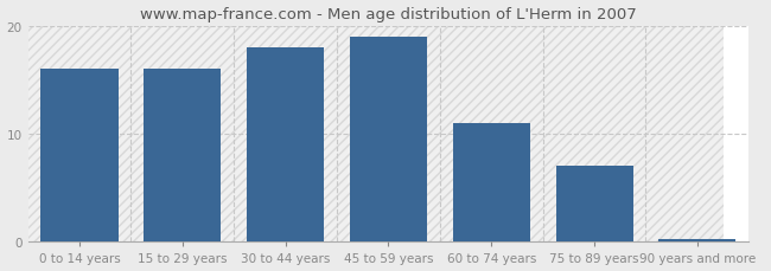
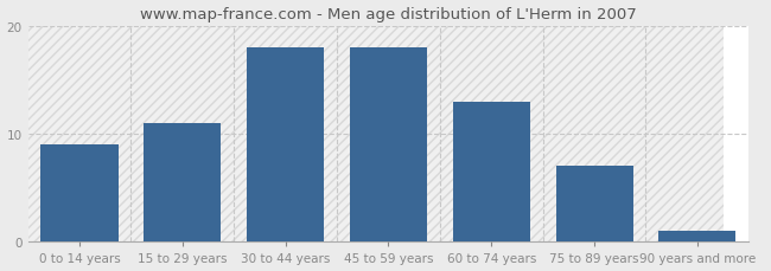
0 to 14 years: 16.0 -> 9.0
15 to 29 years: 16.0 -> 11.0
45 to 59 years: 19.0 -> 18.0
60 to 74 years: 11.0 -> 13.0
90 years and more: 0.3 -> 1.0
